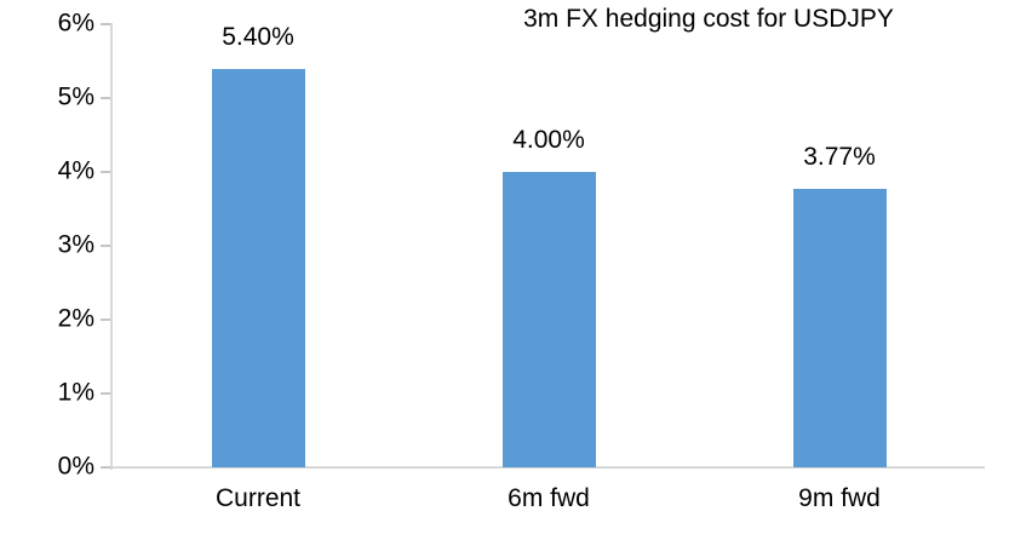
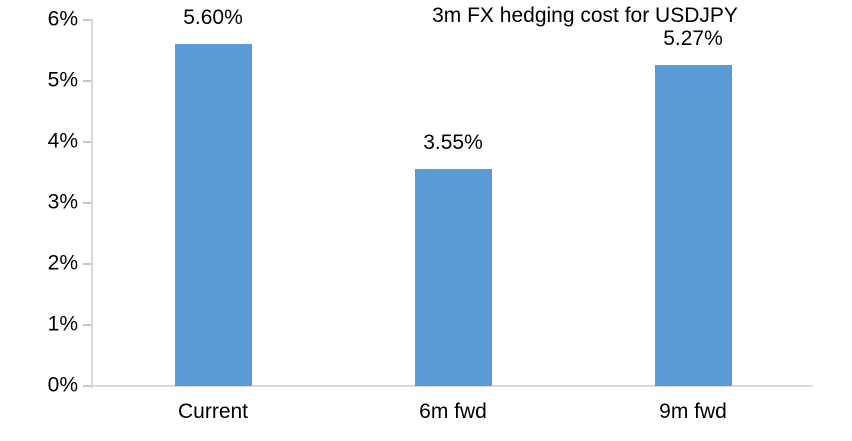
Current: 5.40% -> 5.60%
6m fwd: 4.00% -> 3.55%
9m fwd: 3.77% -> 5.27%
